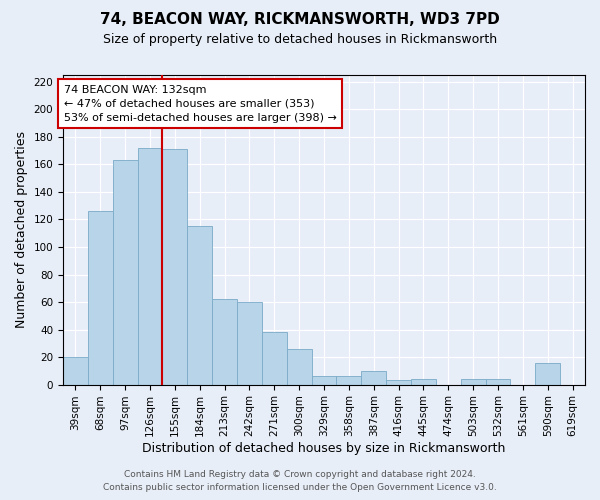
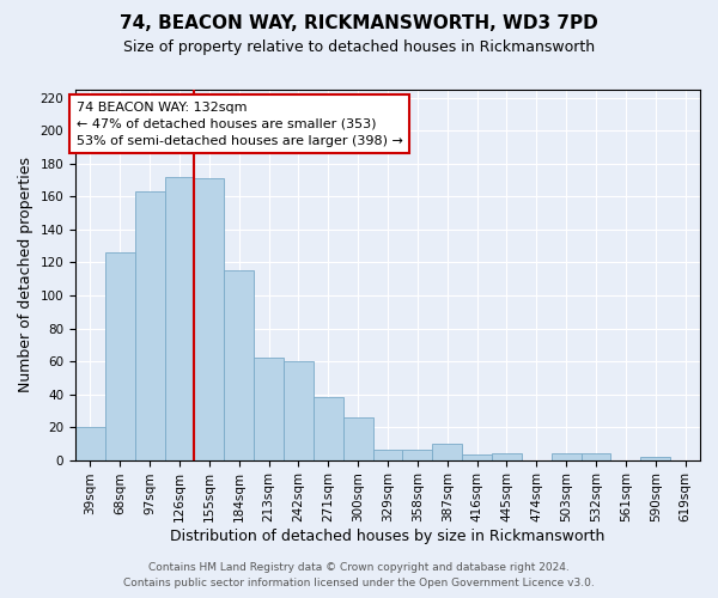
590sqm: 16 -> 2
